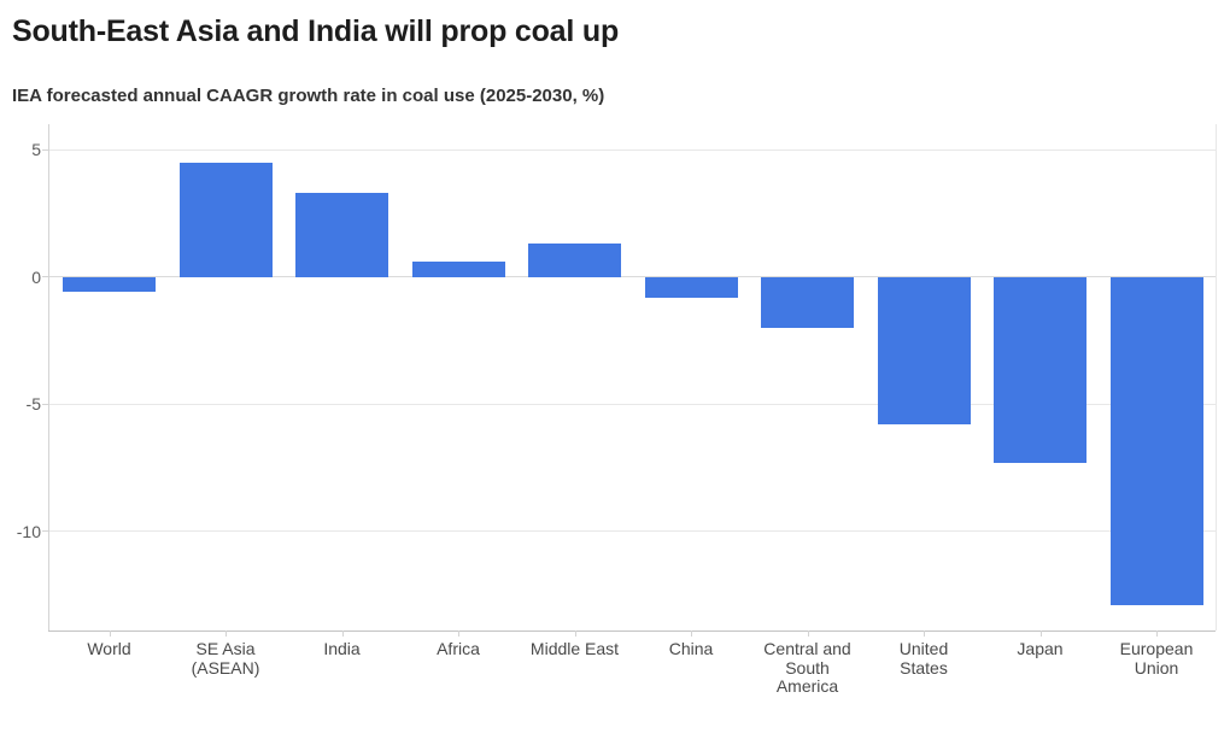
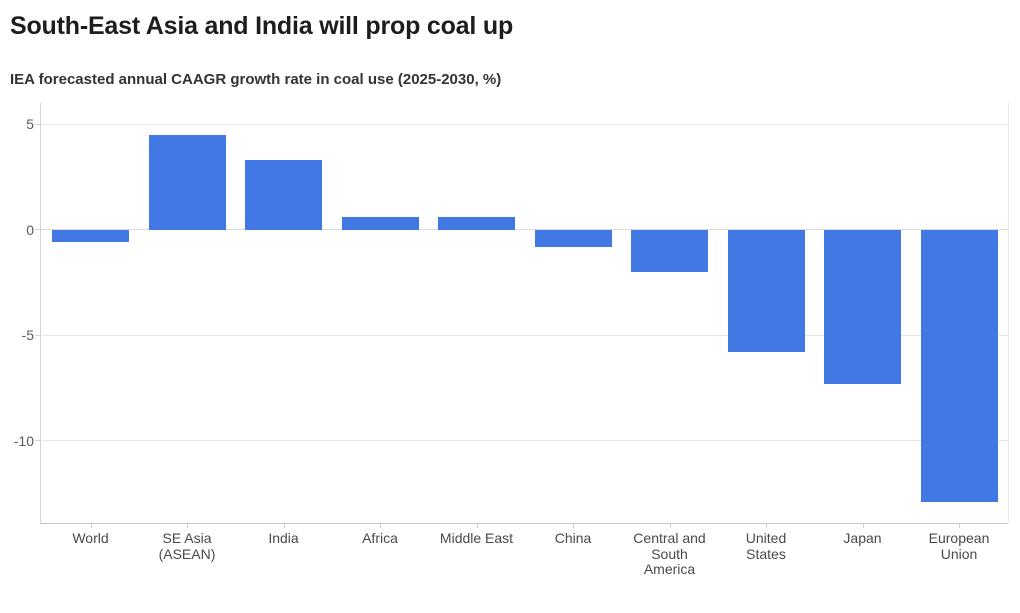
Middle East: 1.3 -> 0.6
